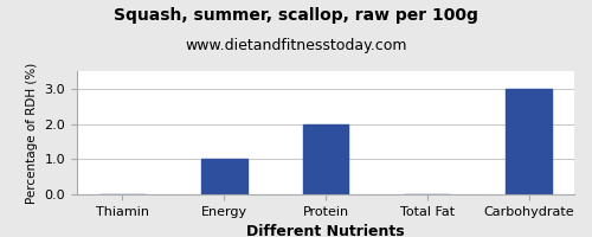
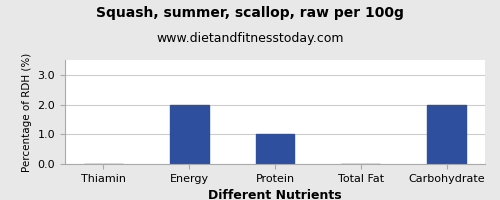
Energy: 1 -> 2
Protein: 2 -> 1
Carbohydrate: 3 -> 2
